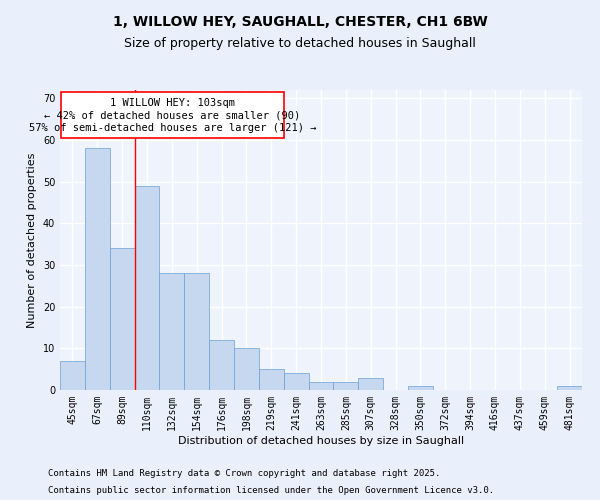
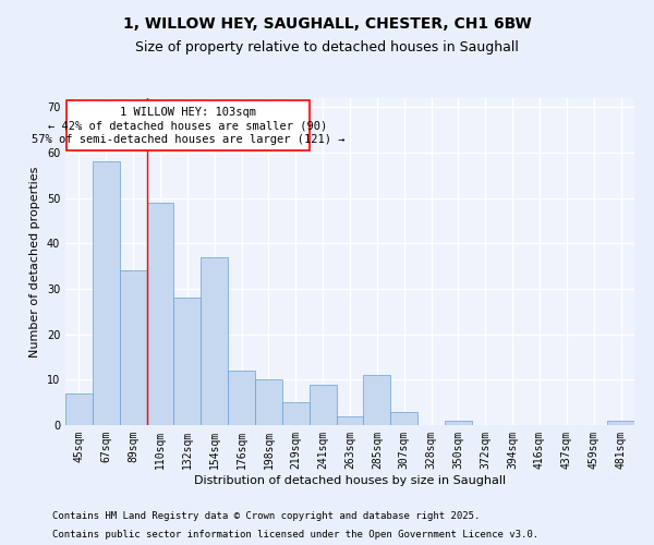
154sqm: 28 -> 37
241sqm: 4 -> 9
285sqm: 2 -> 11
